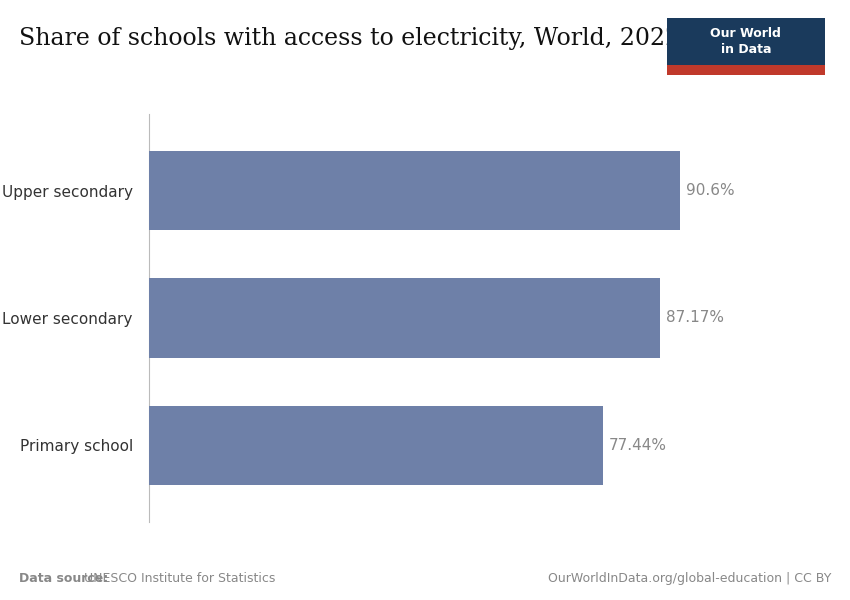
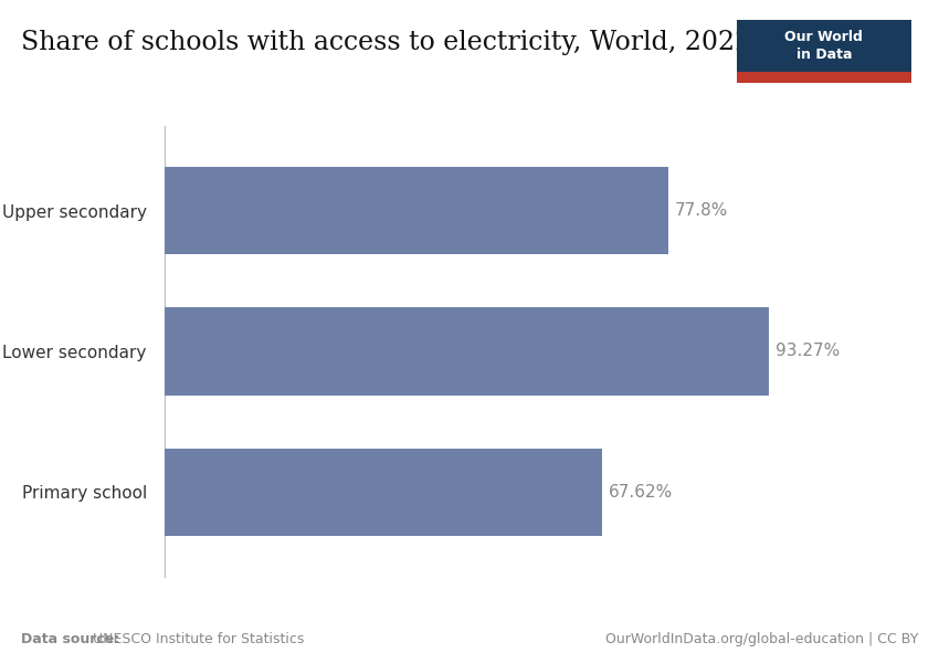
Upper secondary: 90.6% -> 77.8%
Lower secondary: 87.17% -> 93.27%
Primary school: 77.44% -> 67.62%
